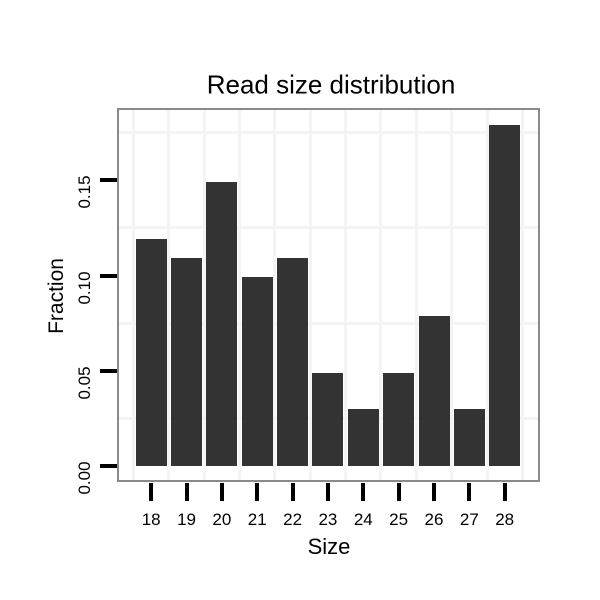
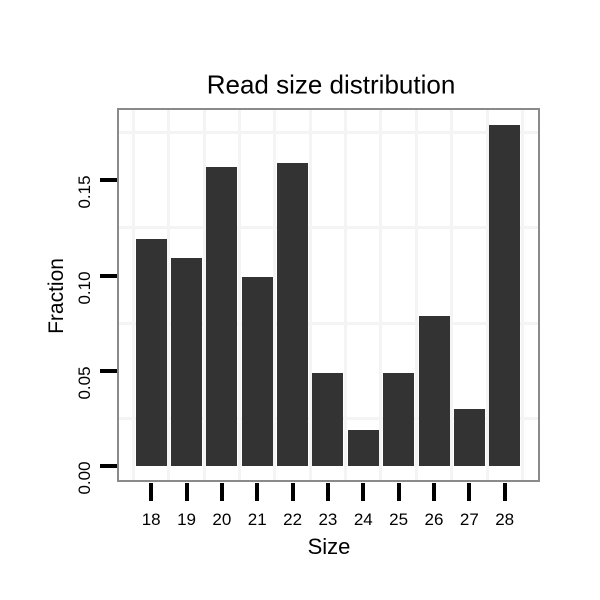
20: 0.149 -> 0.157
22: 0.109 -> 0.159
24: 0.030 -> 0.019
